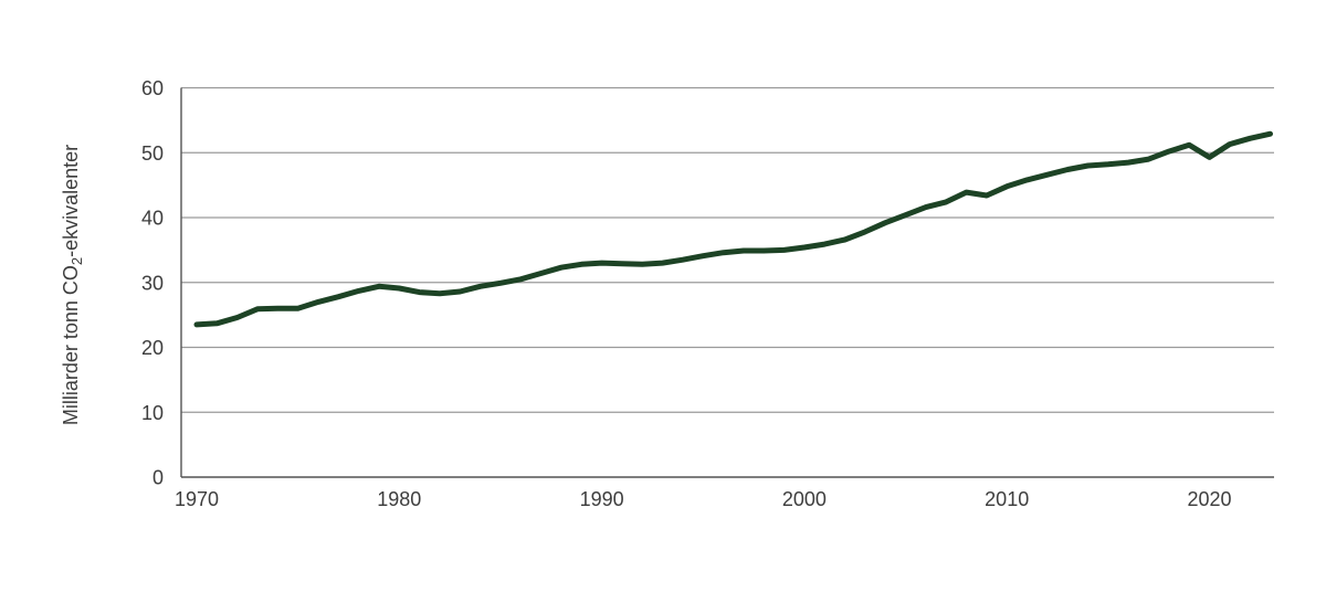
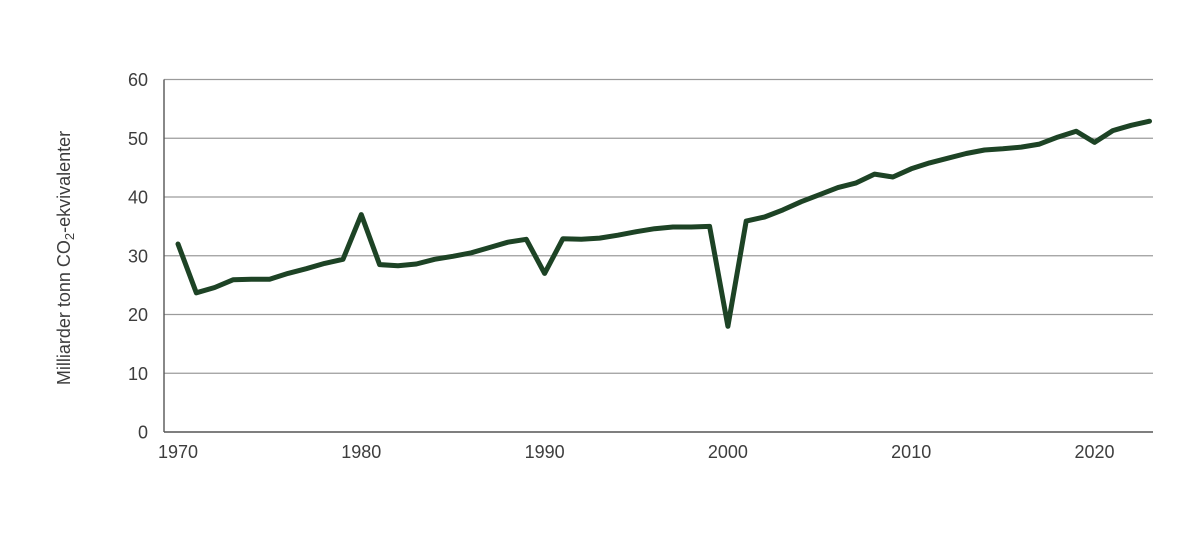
1970: 24 -> 32
1980: 29 -> 37
1990: 33 -> 27
2000: 35 -> 18
